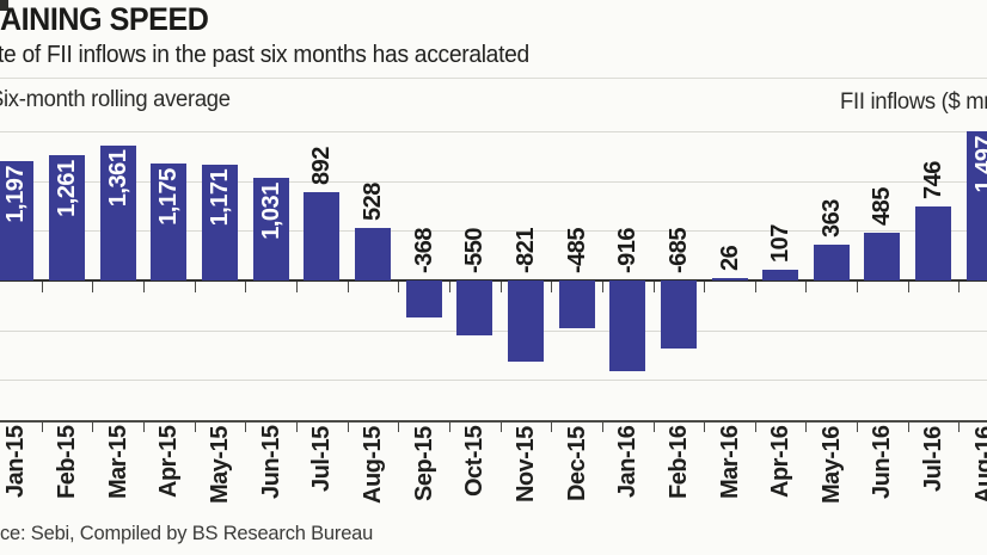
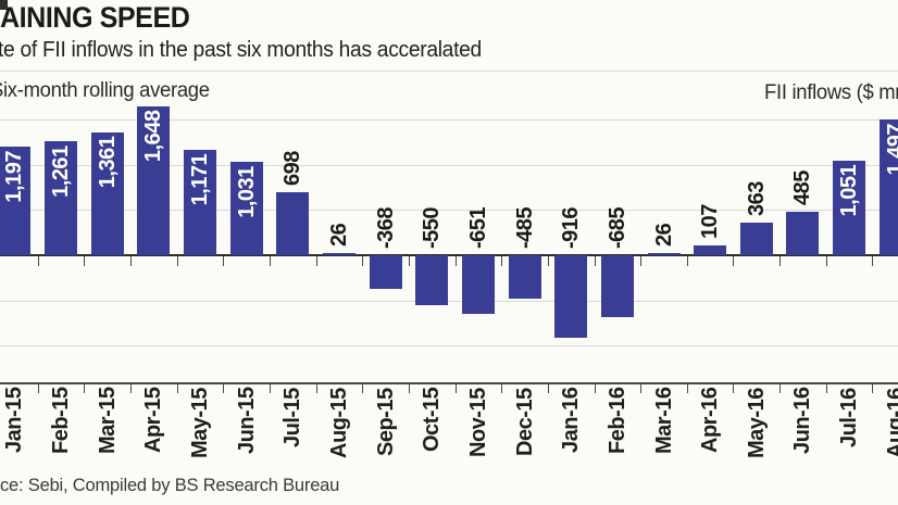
Apr-15: 1,175 -> 1,648
Jul-15: 892 -> 698
Aug-15: 528 -> 26
Nov-15: -821 -> -651
Jul-16: 746 -> 1,051
